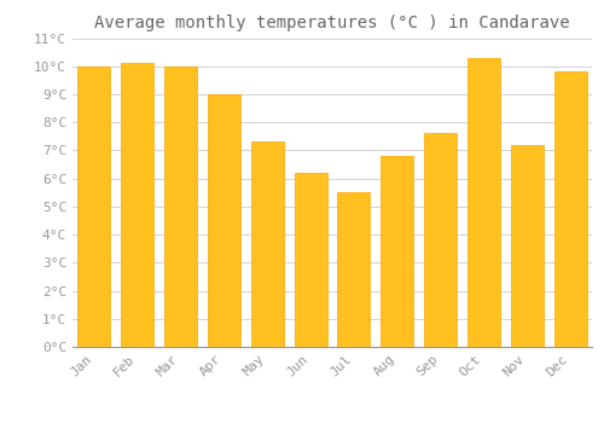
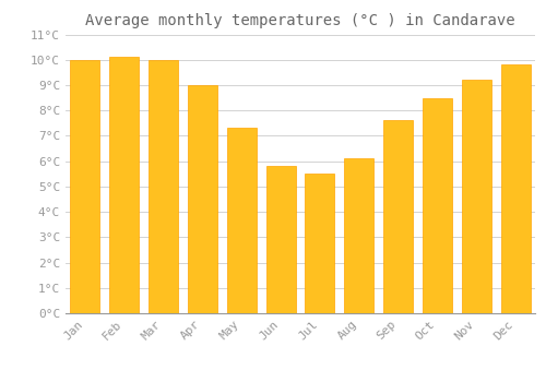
Jun: 6.2°C -> 5.8°C
Aug: 6.8°C -> 6.1°C
Oct: 10.3°C -> 8.5°C
Nov: 7.2°C -> 9.2°C
